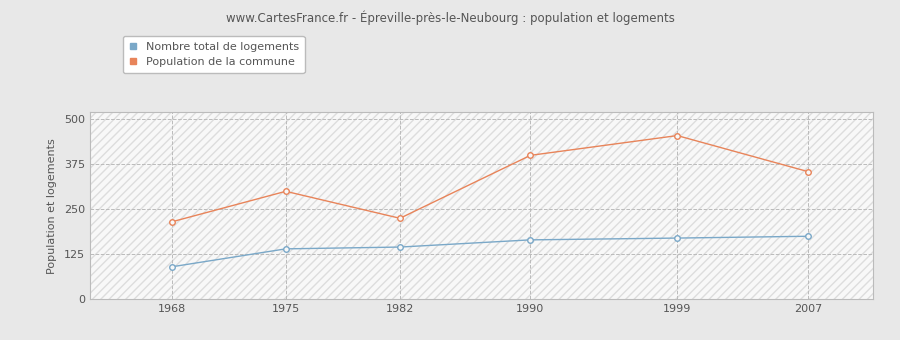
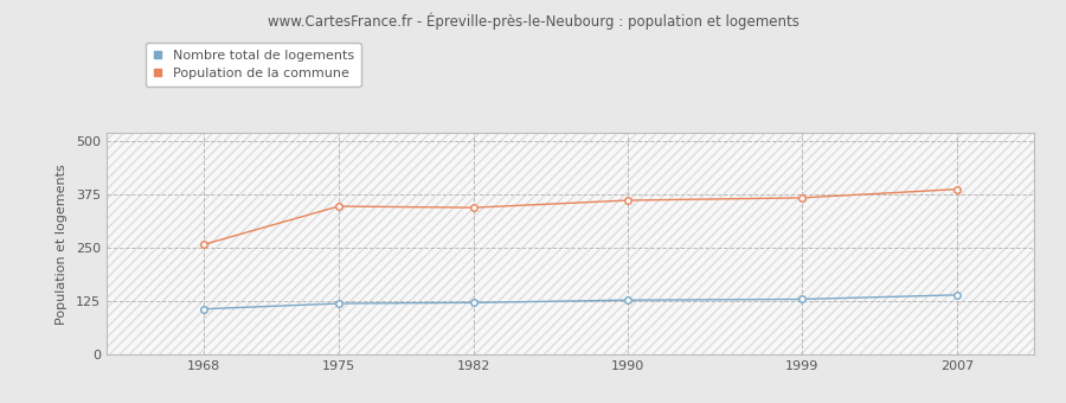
Nombre total de logements/1968: 90 -> 107
Population de la commune/1968: 215 -> 258
Nombre total de logements/1975: 140 -> 120
Population de la commune/1975: 300 -> 348
Nombre total de logements/1982: 145 -> 122
Population de la commune/1982: 225 -> 345
Nombre total de logements/1990: 165 -> 128
Population de la commune/1990: 400 -> 362
Nombre total de logements/1999: 170 -> 130
Population de la commune/1999: 455 -> 368
Nombre total de logements/2007: 175 -> 140
Population de la commune/2007: 355 -> 388
